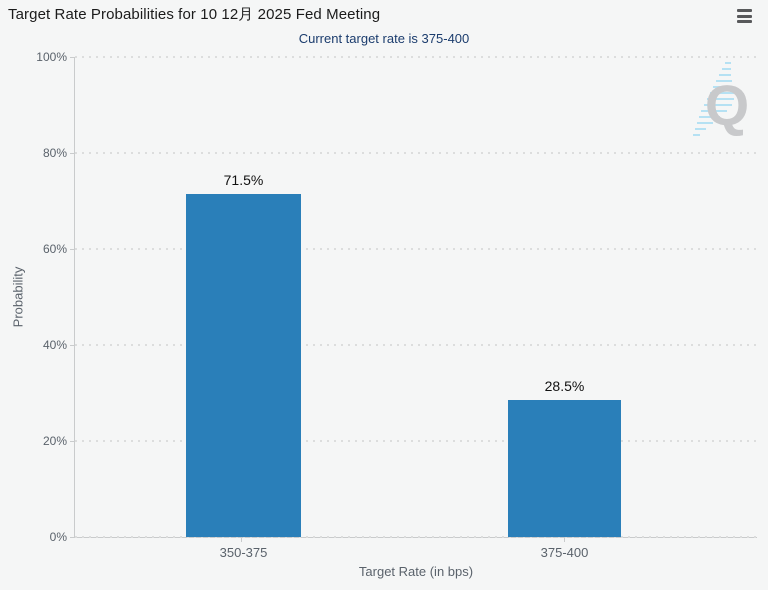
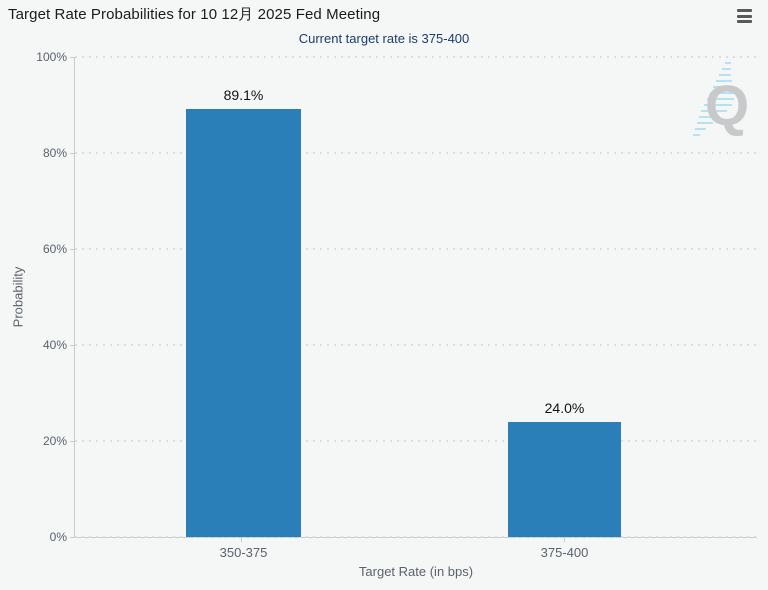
350-375: 71.5% -> 89.1%
375-400: 28.5% -> 24.0%
